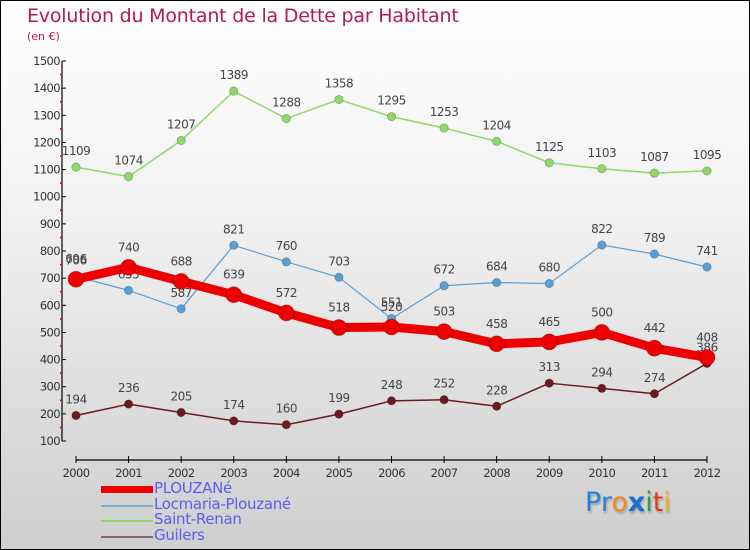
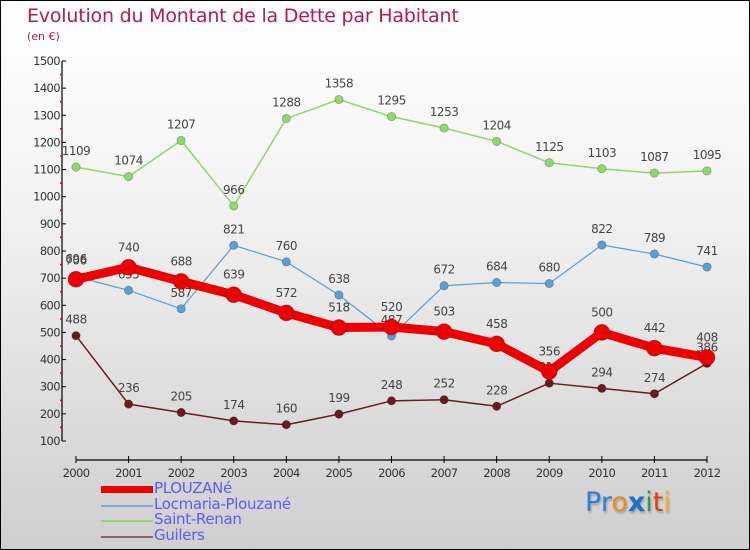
Guilers/2000: 194 -> 488
Saint-Renan/2003: 1389 -> 966
Locmaria-Plouzané/2005: 703 -> 638
Locmaria-Plouzané/2006: 551 -> 487
PLOUZANé/2009: 465 -> 356
